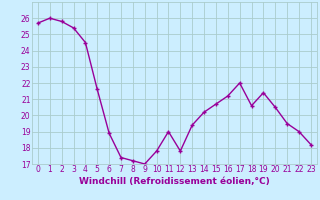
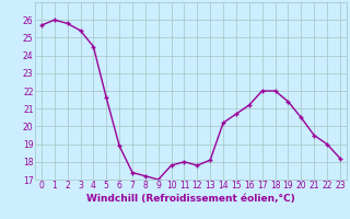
11: 19.0 -> 18.0
13: 19.4 -> 18.1
18: 20.6 -> 22.0
